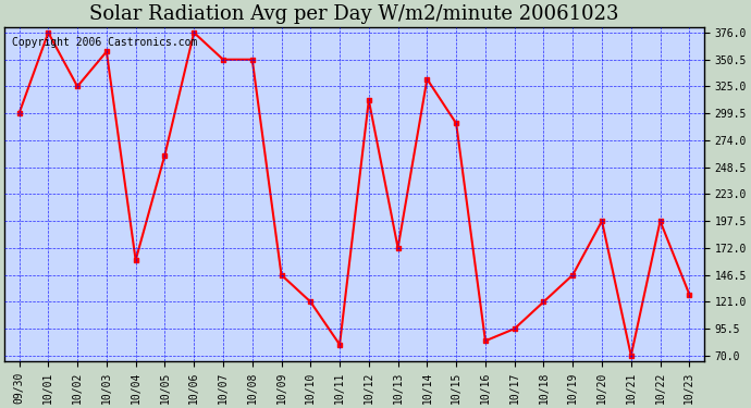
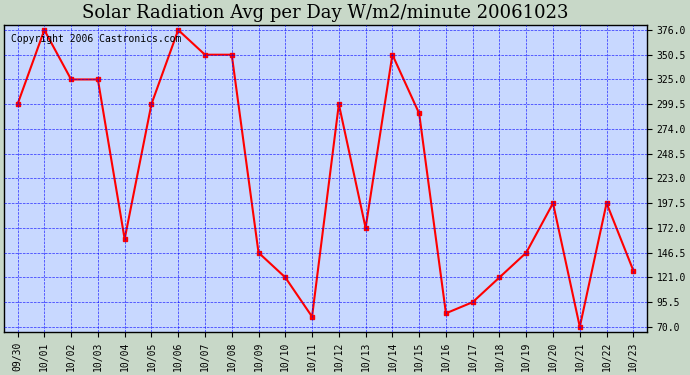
10/03: 358 -> 325
10/05: 260 -> 300
10/12: 312 -> 300
10/14: 332 -> 350
